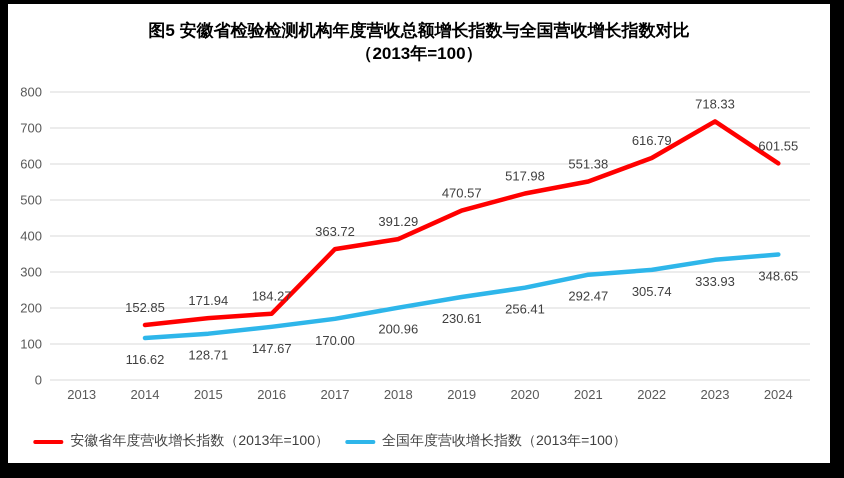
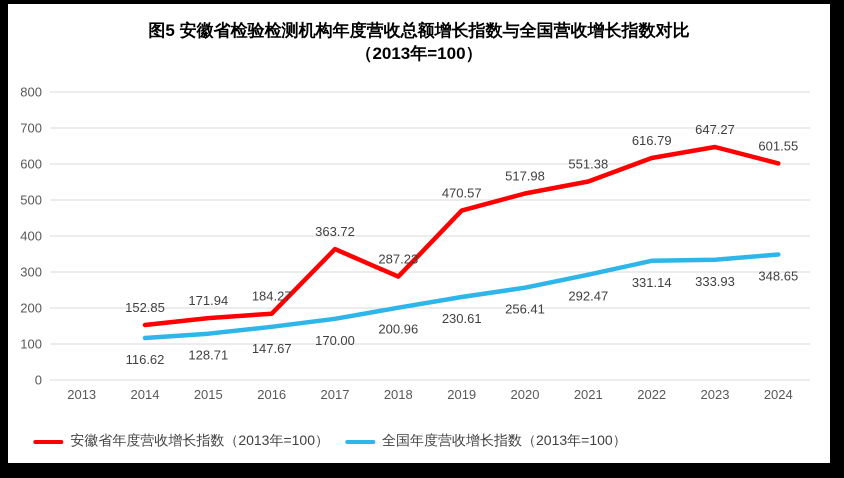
安徽省年度营收增长指数（2013年=100）/2018: 391.29 -> 287.23
全国年度营收增长指数（2013年=100）/2022: 305.74 -> 331.14
安徽省年度营收增长指数（2013年=100）/2023: 718.33 -> 647.27
